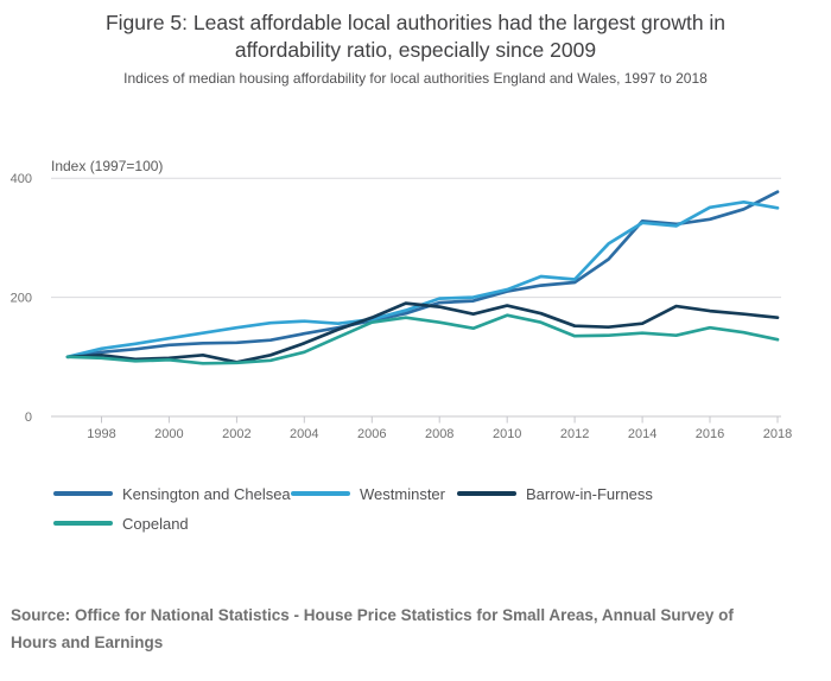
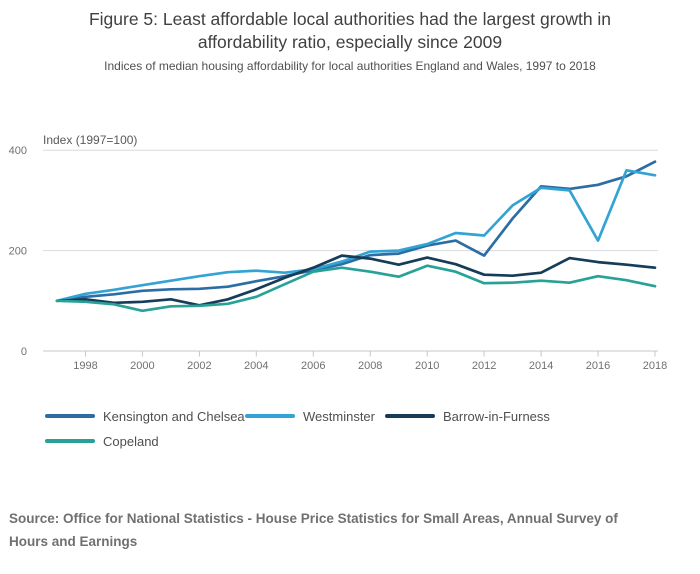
Copeland/2000: 100 -> 80
Kensington and Chelsea/2012: 220 -> 190
Westminster/2016: 350 -> 220
